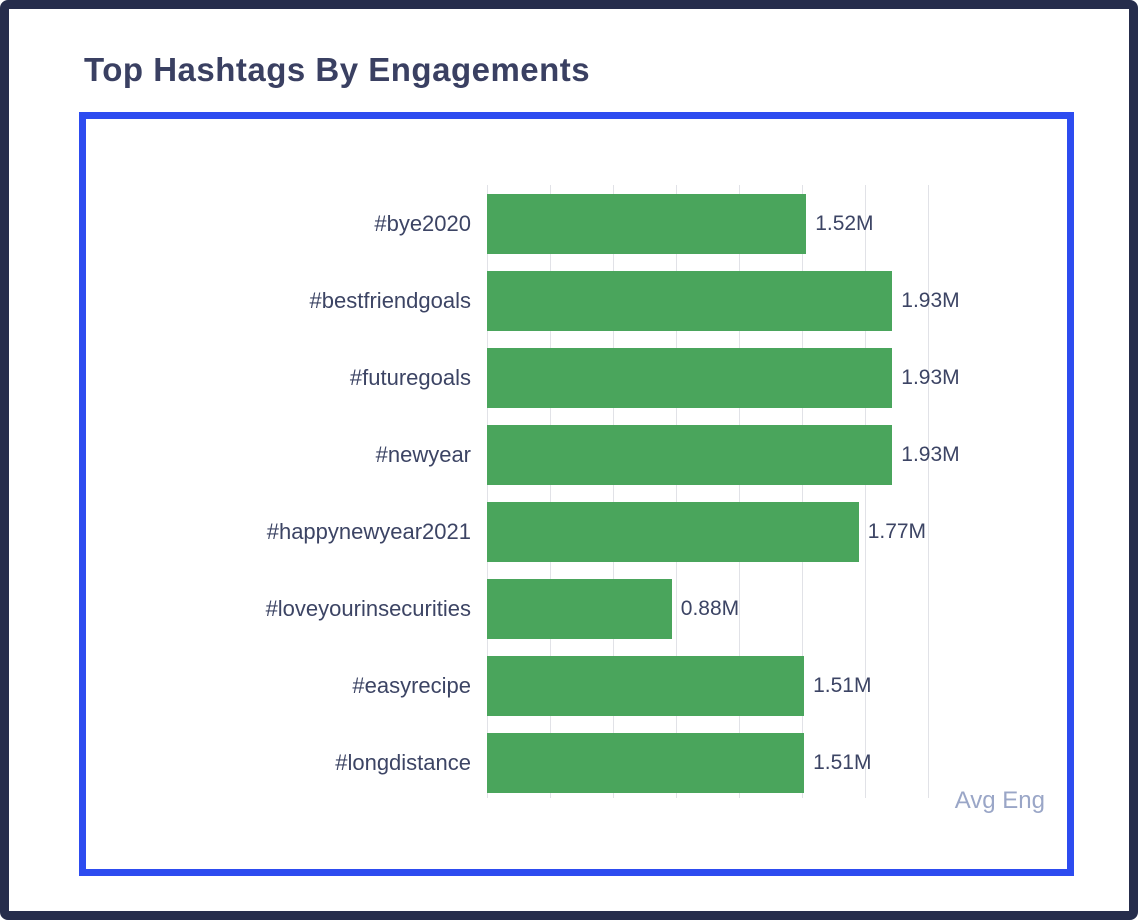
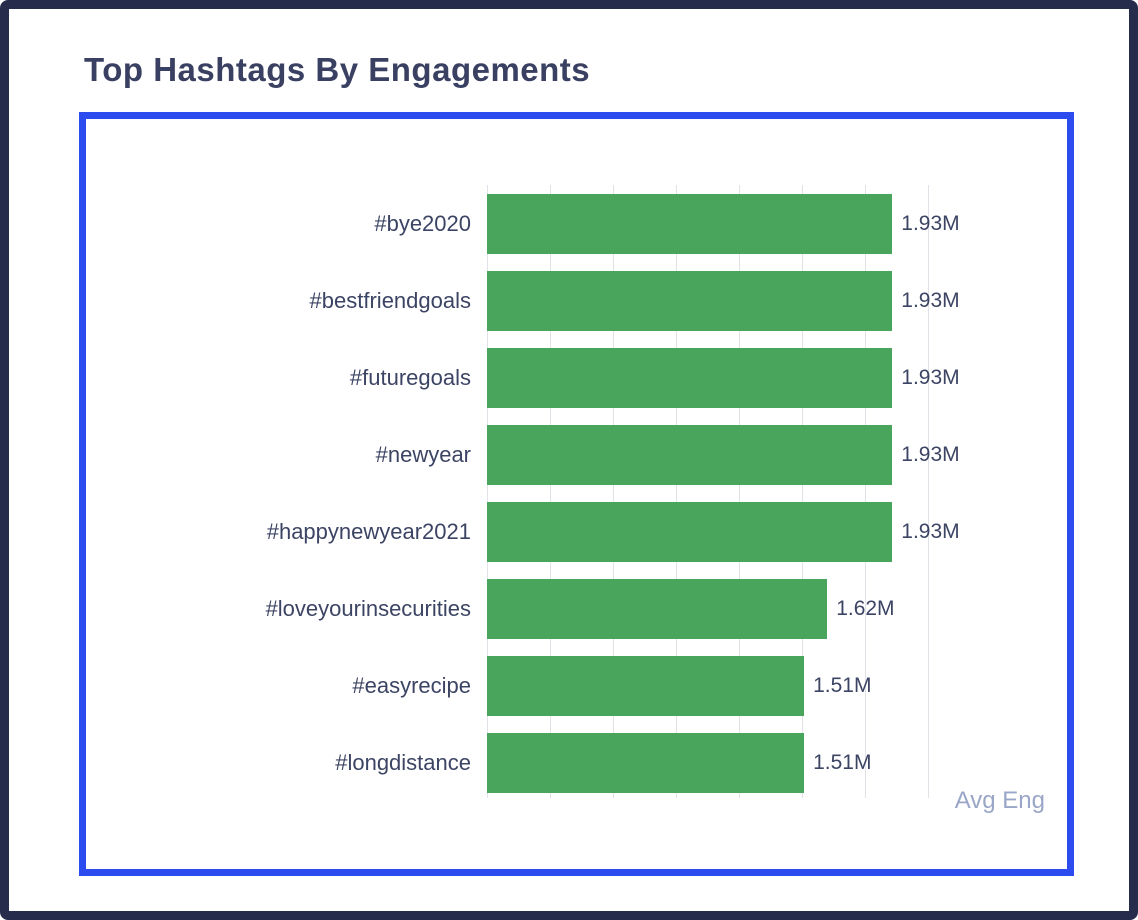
#bye2020: 1.52M -> 1.93M
#happynewyear2021: 1.77M -> 1.93M
#loveyourinsecurities: 0.88M -> 1.62M
